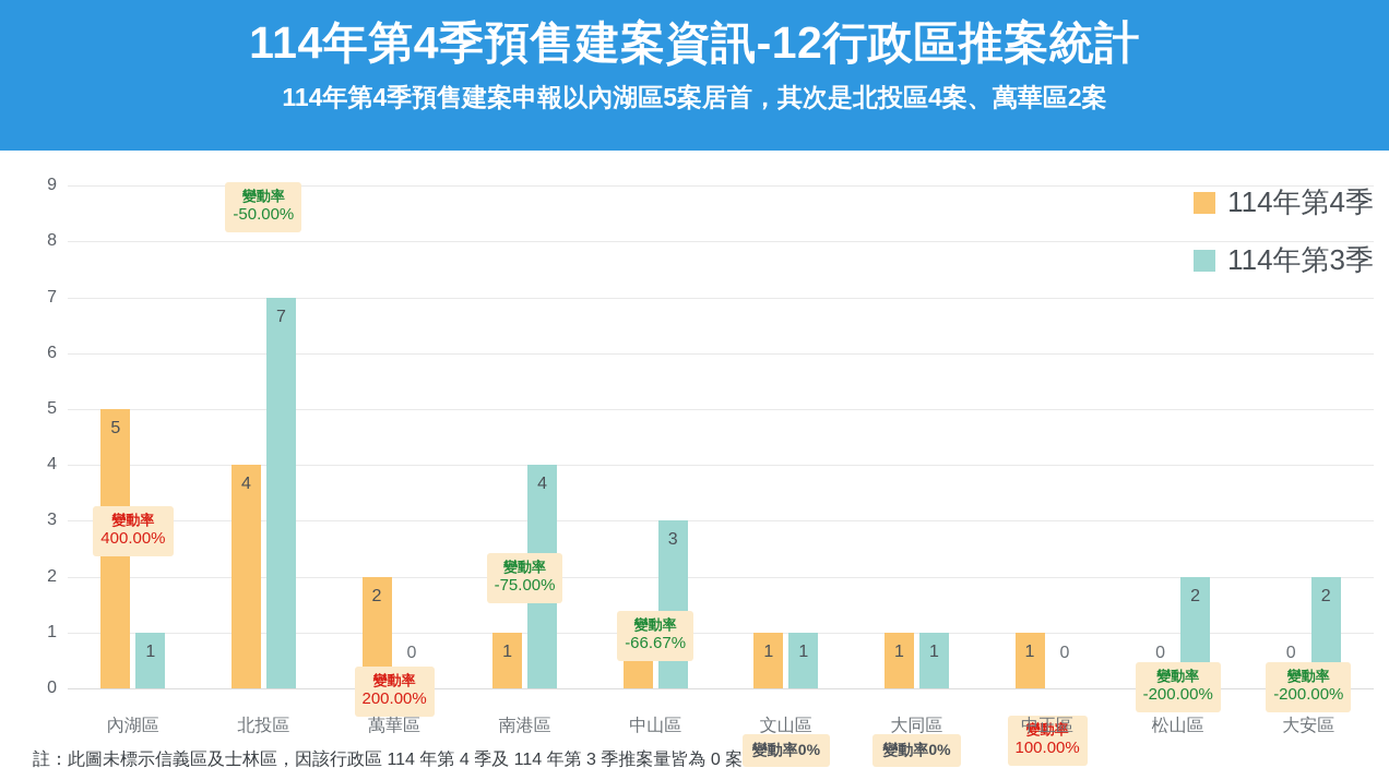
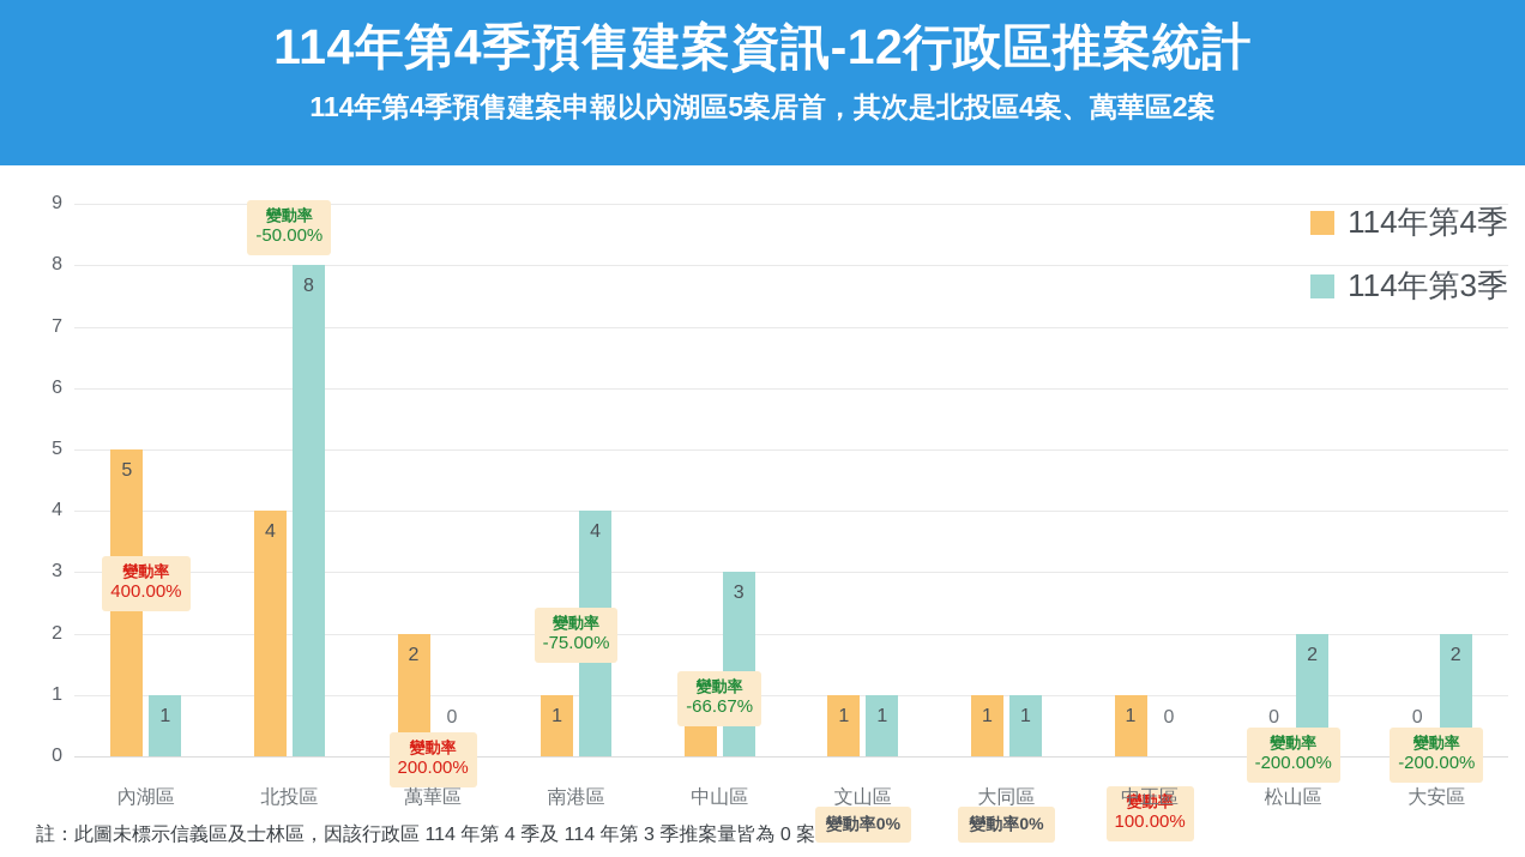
114年第3季/北投區: 7 -> 8
